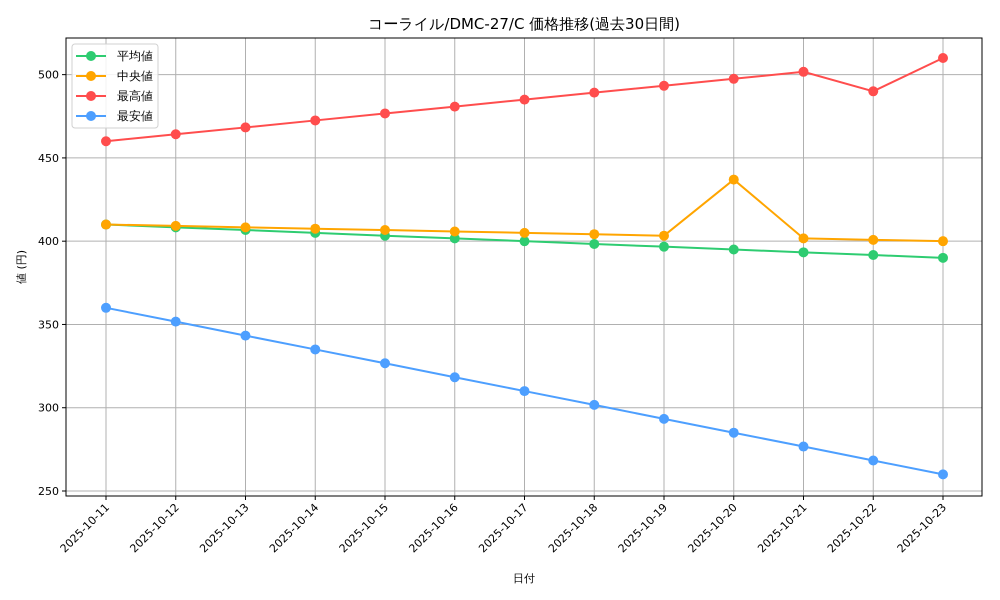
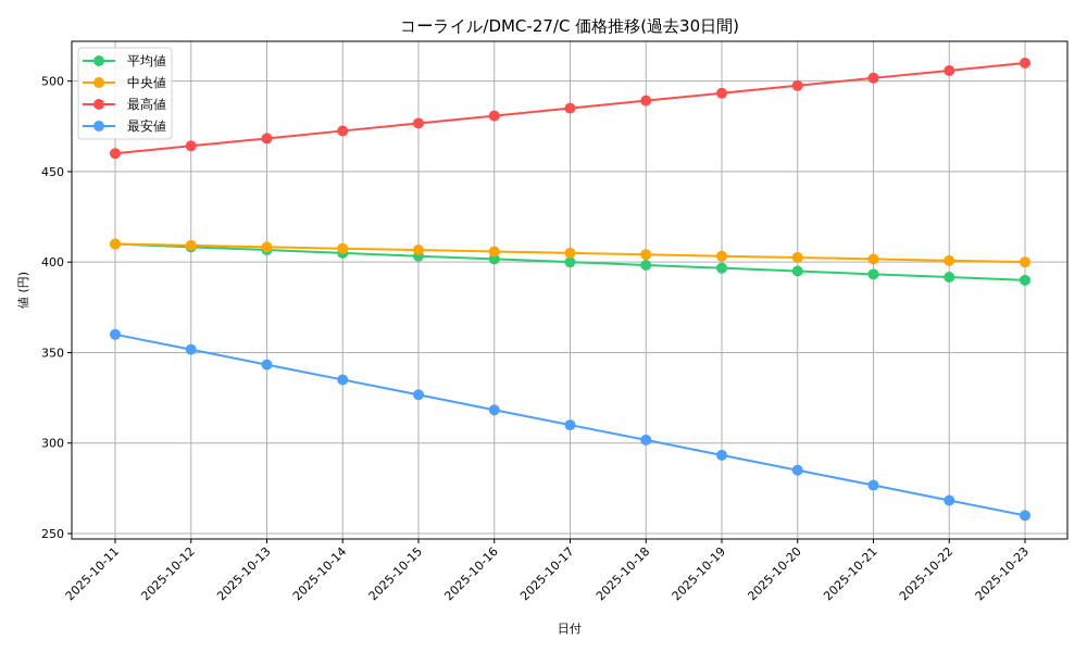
中央値/2025-10-20: 437 -> 402
最高値/2025-10-22: 490 -> 506
